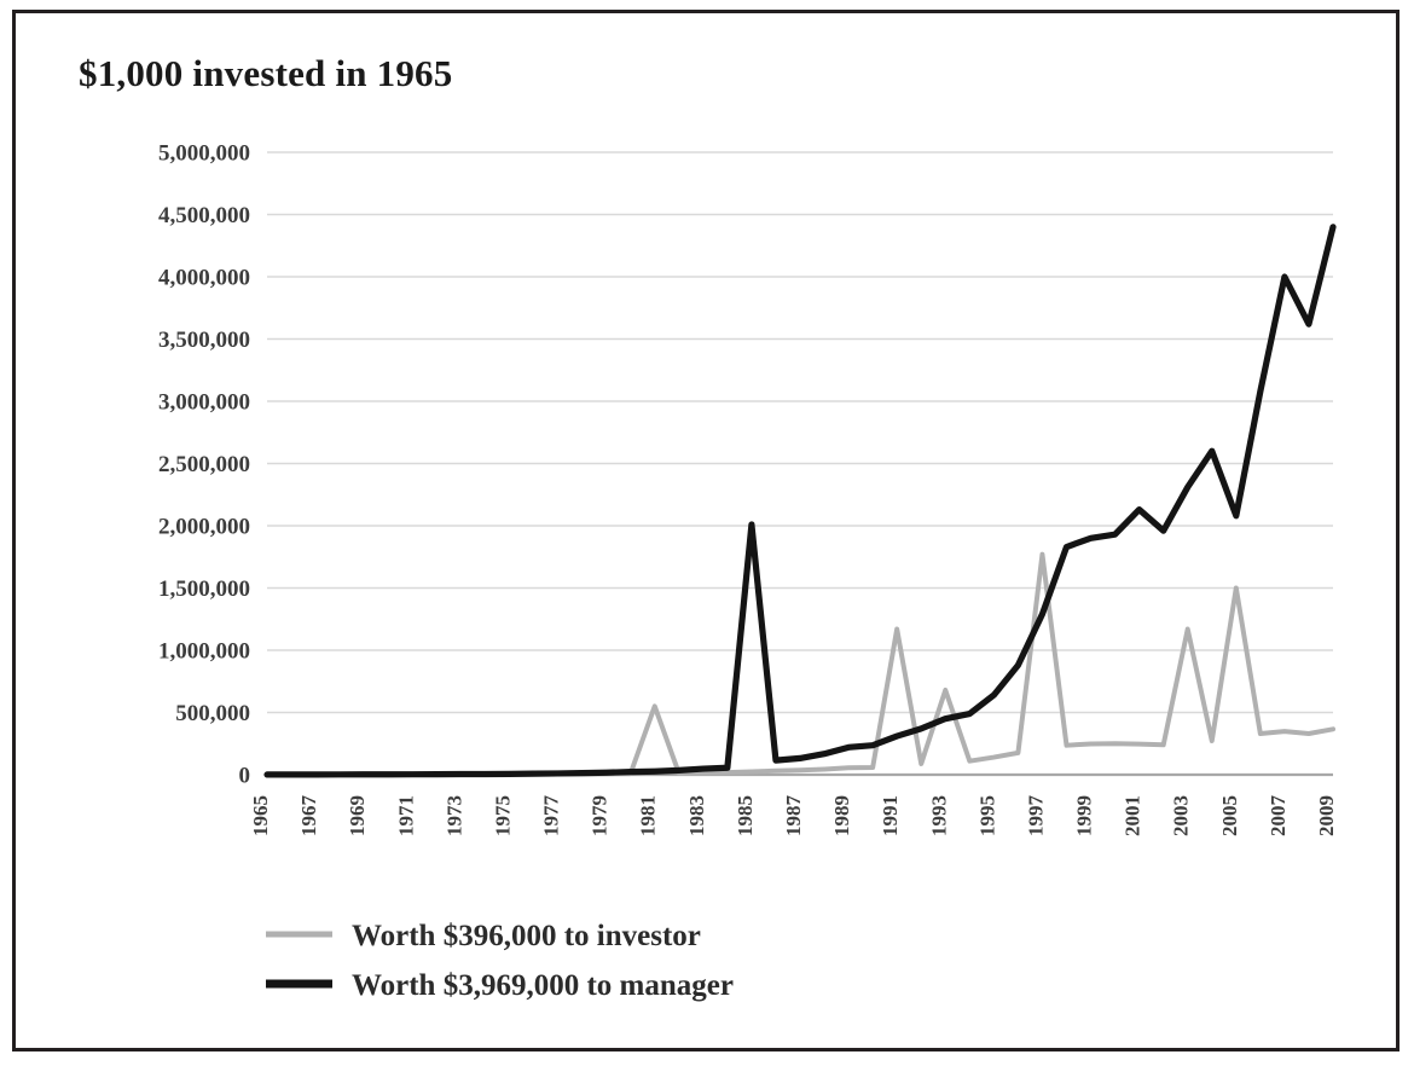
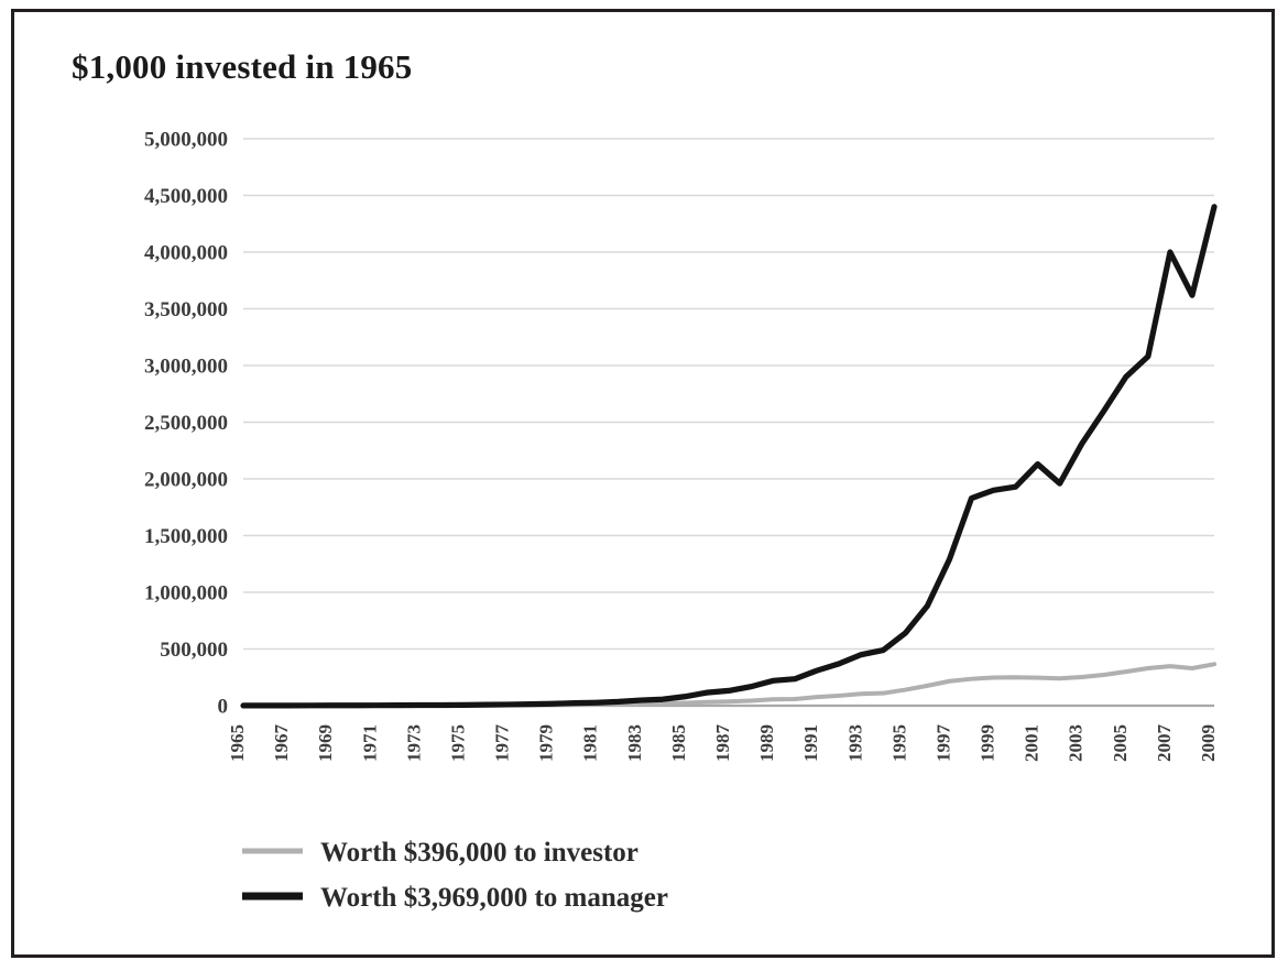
Worth $396,000 to investor/1981: 550000 -> 10000
Worth $3,969,000 to manager/1985: 2010000 -> 80000
Worth $396,000 to investor/1991: 1170000 -> 80000
Worth $396,000 to investor/1993: 680000 -> 100000
Worth $396,000 to investor/1997: 1770000 -> 220000
Worth $396,000 to investor/2003: 1170000 -> 250000
Worth $396,000 to investor/2005: 1500000 -> 300000
Worth $3,969,000 to manager/2005: 2080000 -> 2900000
